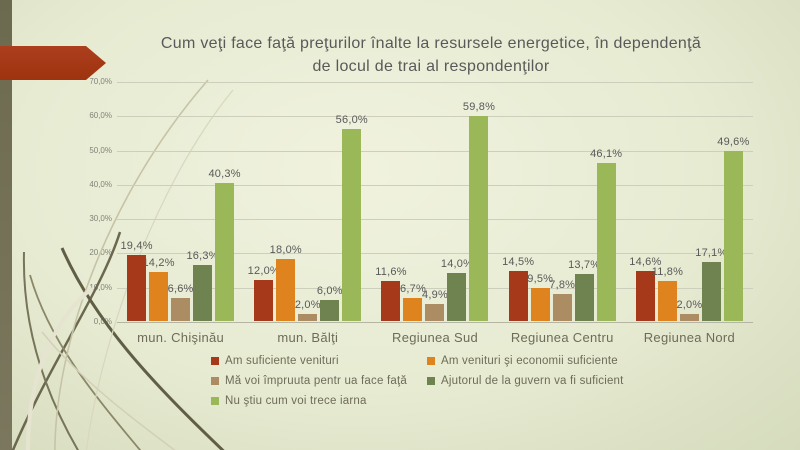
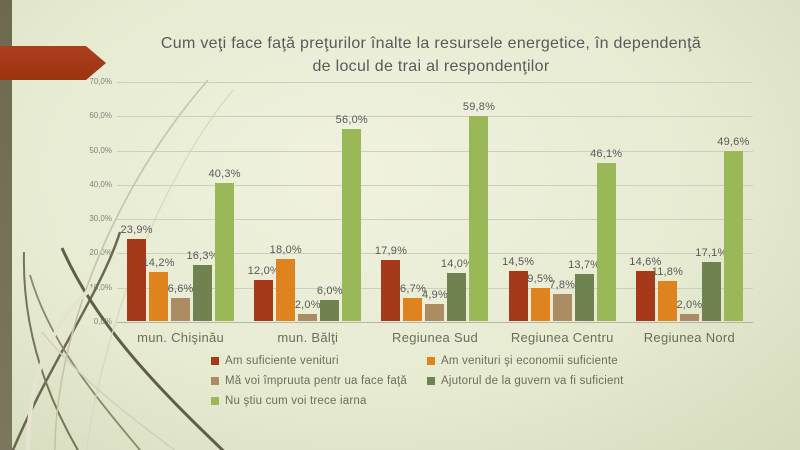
Am suficiente venituri/mun. Chişinău: 19,4% -> 23,9%
Am suficiente venituri/Regiunea Sud: 11,6% -> 17,9%
